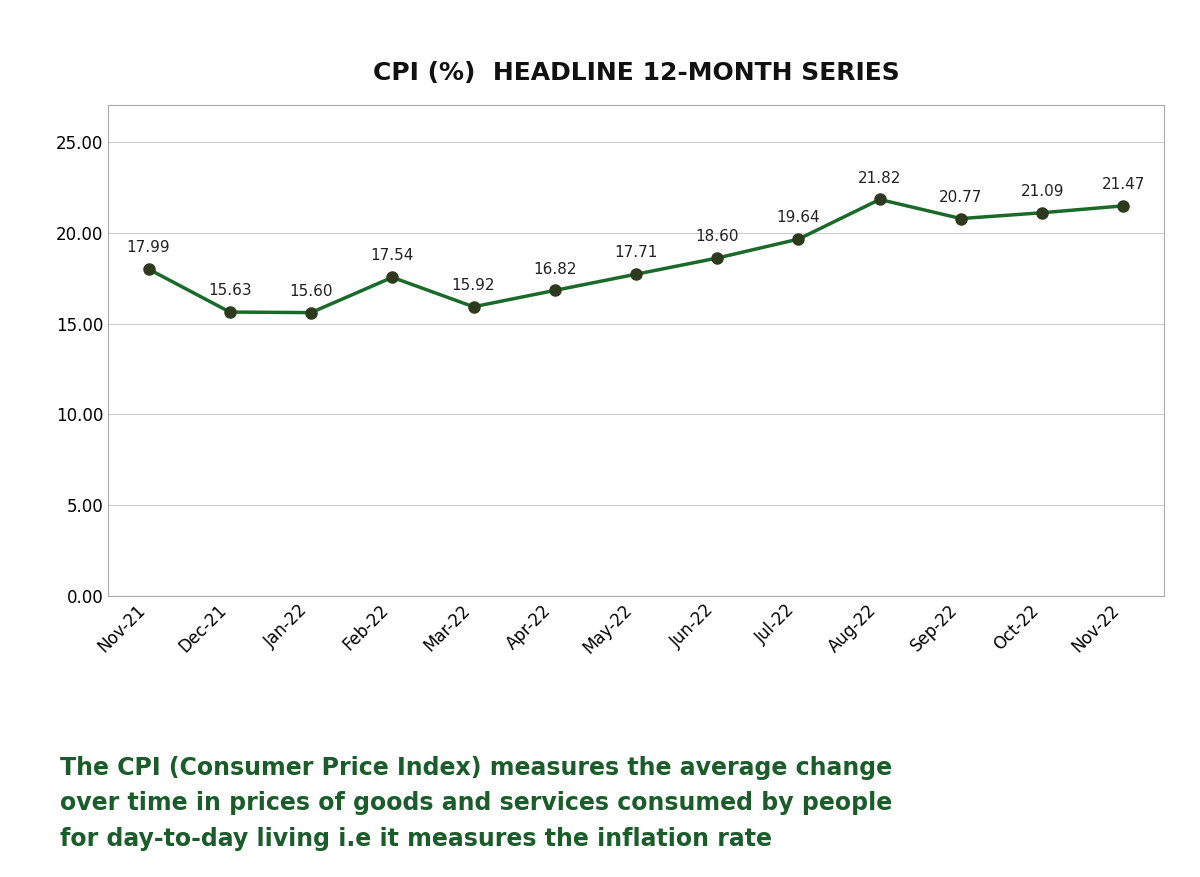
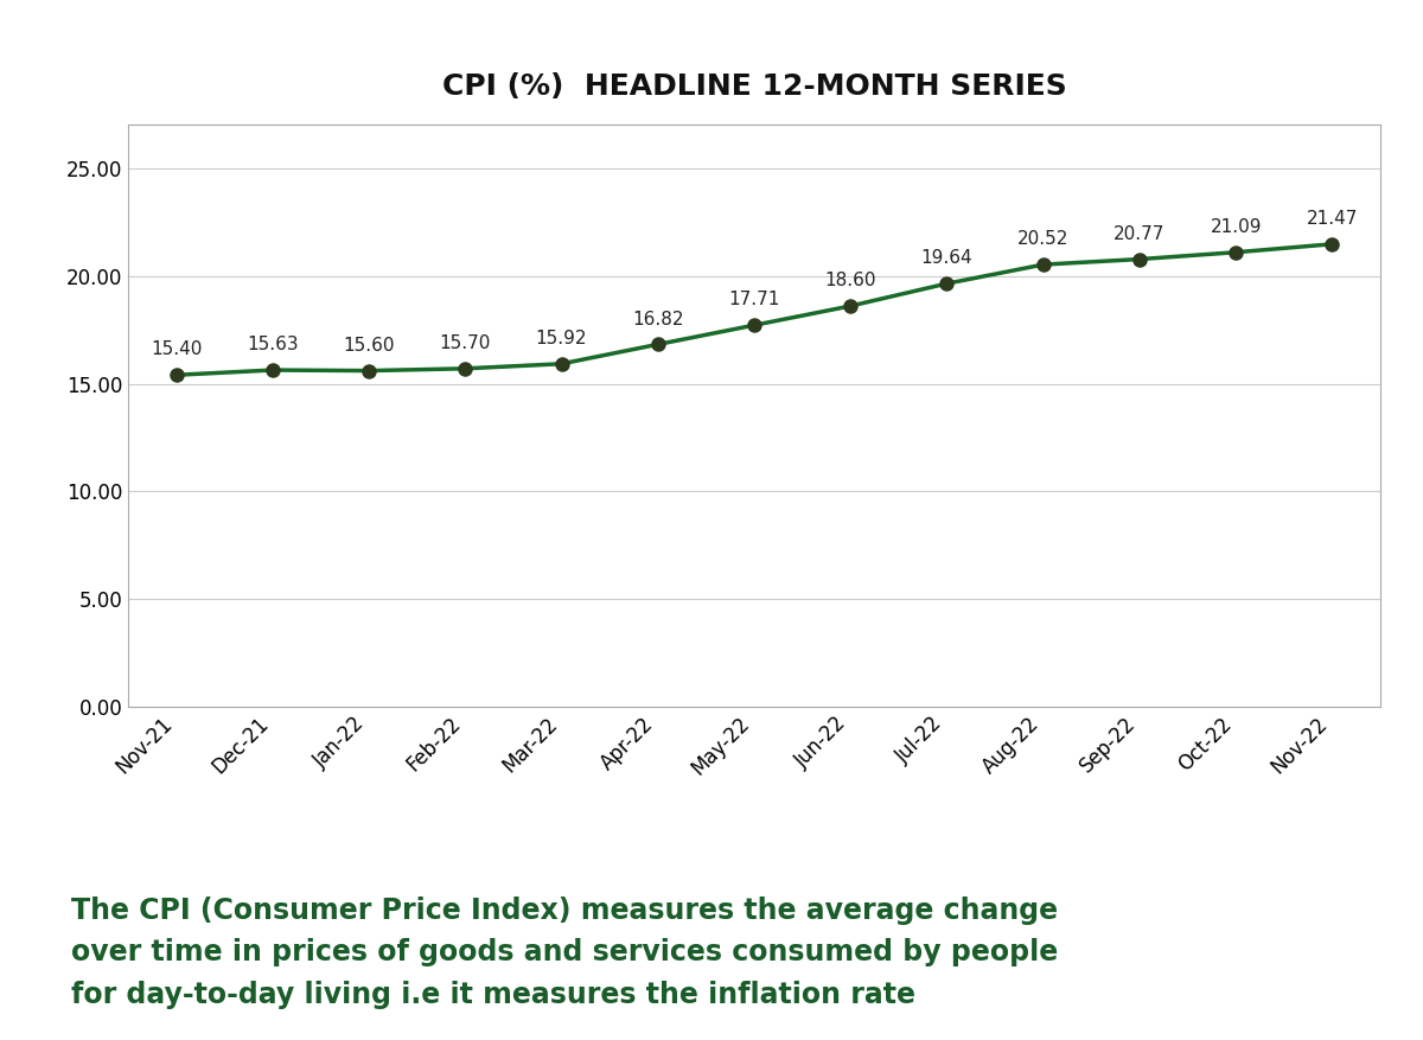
Nov-21: 17.99 -> 15.40
Feb-22: 17.54 -> 15.70
Aug-22: 21.82 -> 20.52
